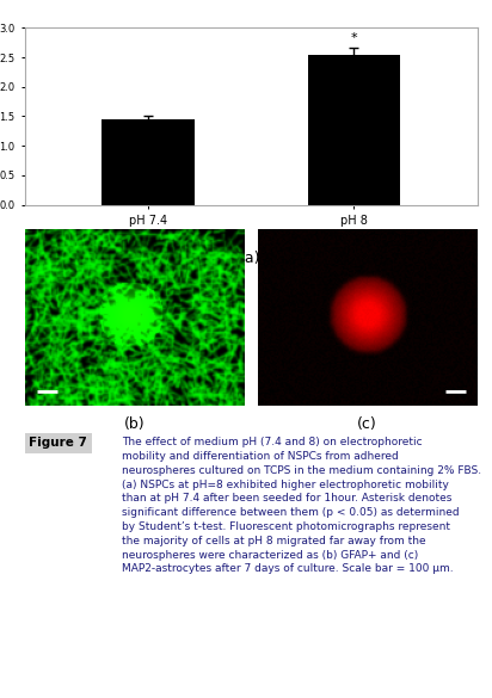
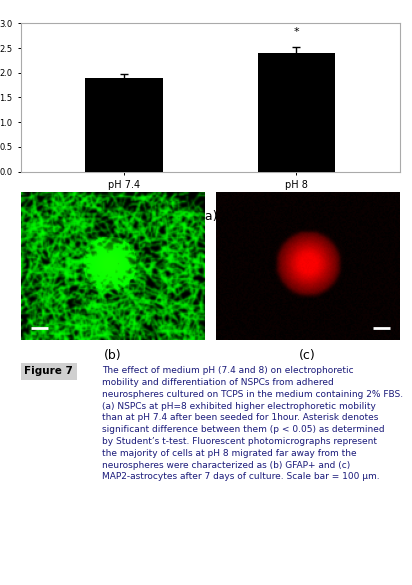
pH 7.4: 1.44 -> 1.90
pH 8: 2.55 -> 2.40
